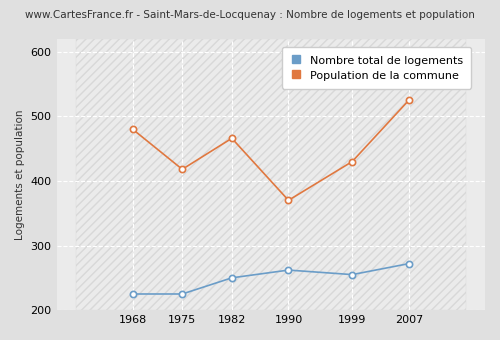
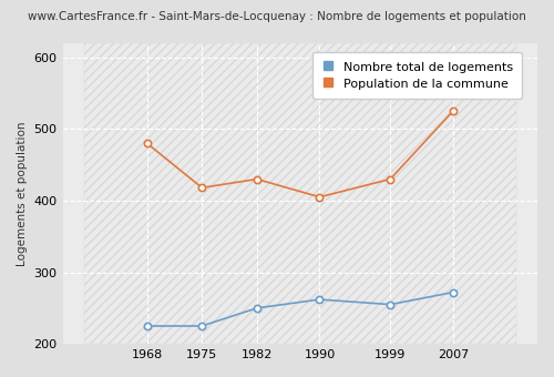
Population de la commune/1982: 466 -> 430
Population de la commune/1990: 370 -> 405
